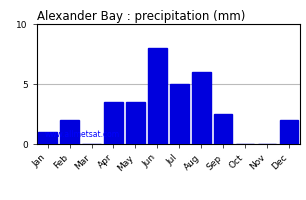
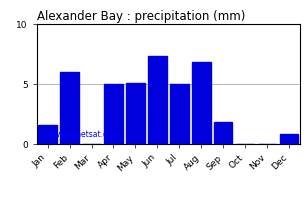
Jan: 1.0 -> 1.6
Feb: 2.0 -> 6.0
Apr: 3.5 -> 5.0
May: 3.5 -> 5.1
Jun: 8.0 -> 7.3
Aug: 6.0 -> 6.8
Sep: 2.5 -> 1.8
Dec: 2.0 -> 0.8
